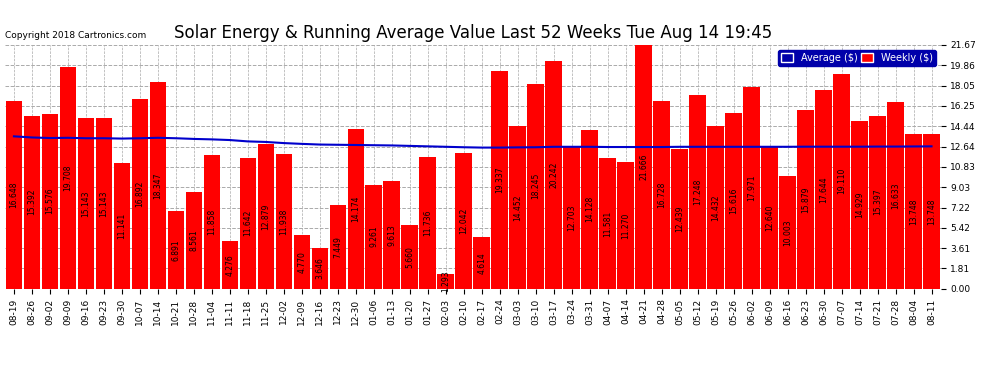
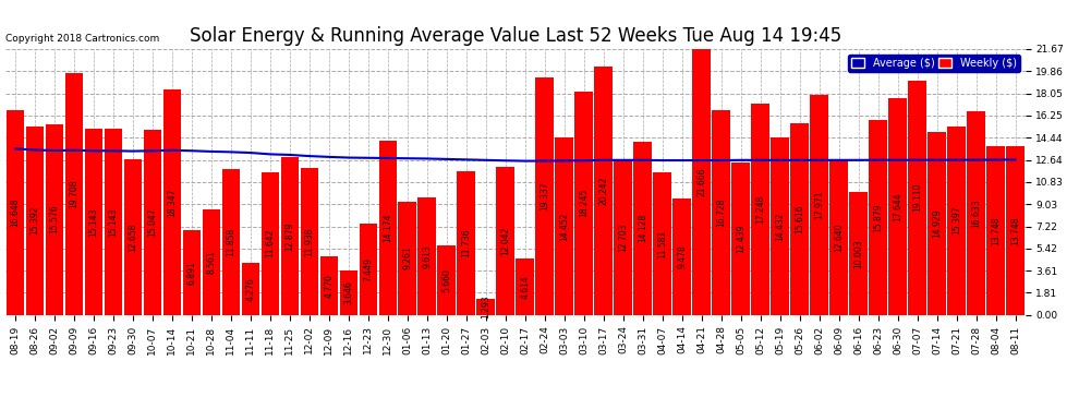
Weekly ($)/09-30: 11.141 -> 12.658
Weekly ($)/10-07: 16.892 -> 15.047
Weekly ($)/04-14: 11.270 -> 9.478
